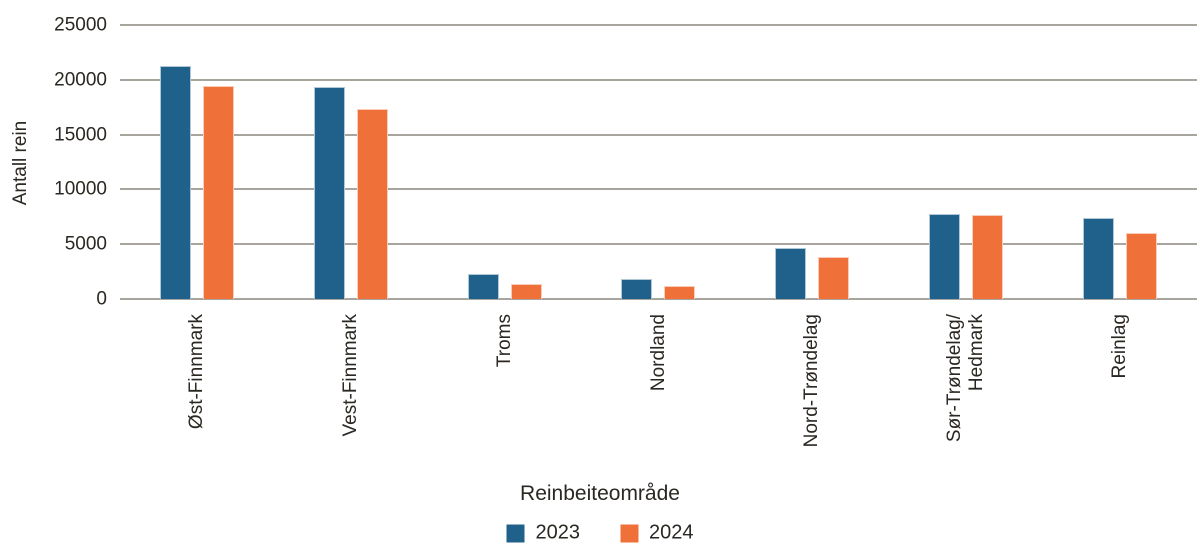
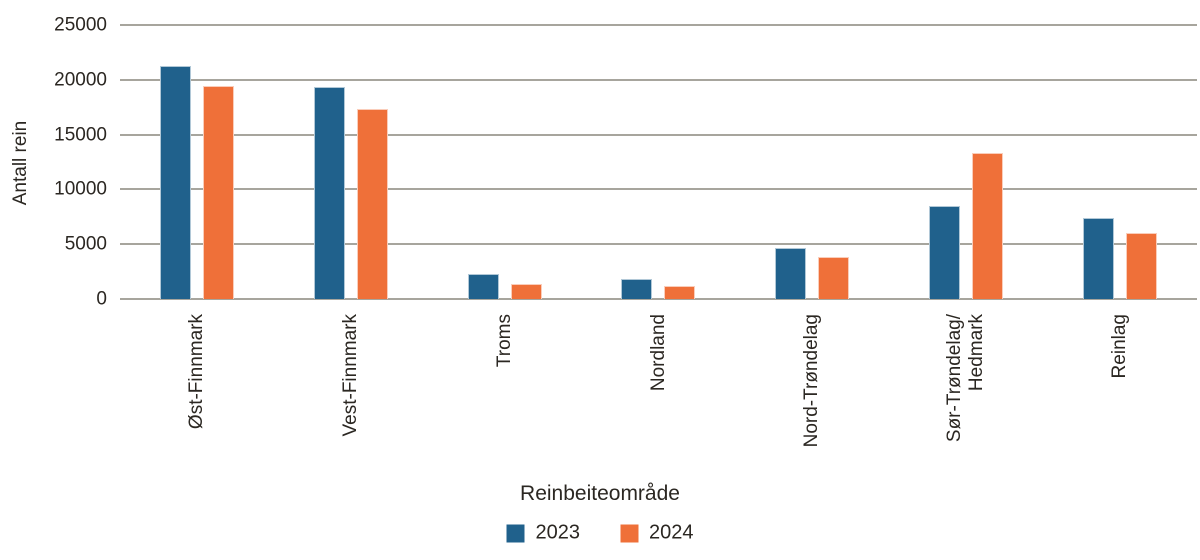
2023/Sør-Trøndelag/ Hedmark: 7800 -> 8500
2024/Sør-Trøndelag/ Hedmark: 7600 -> 13300
